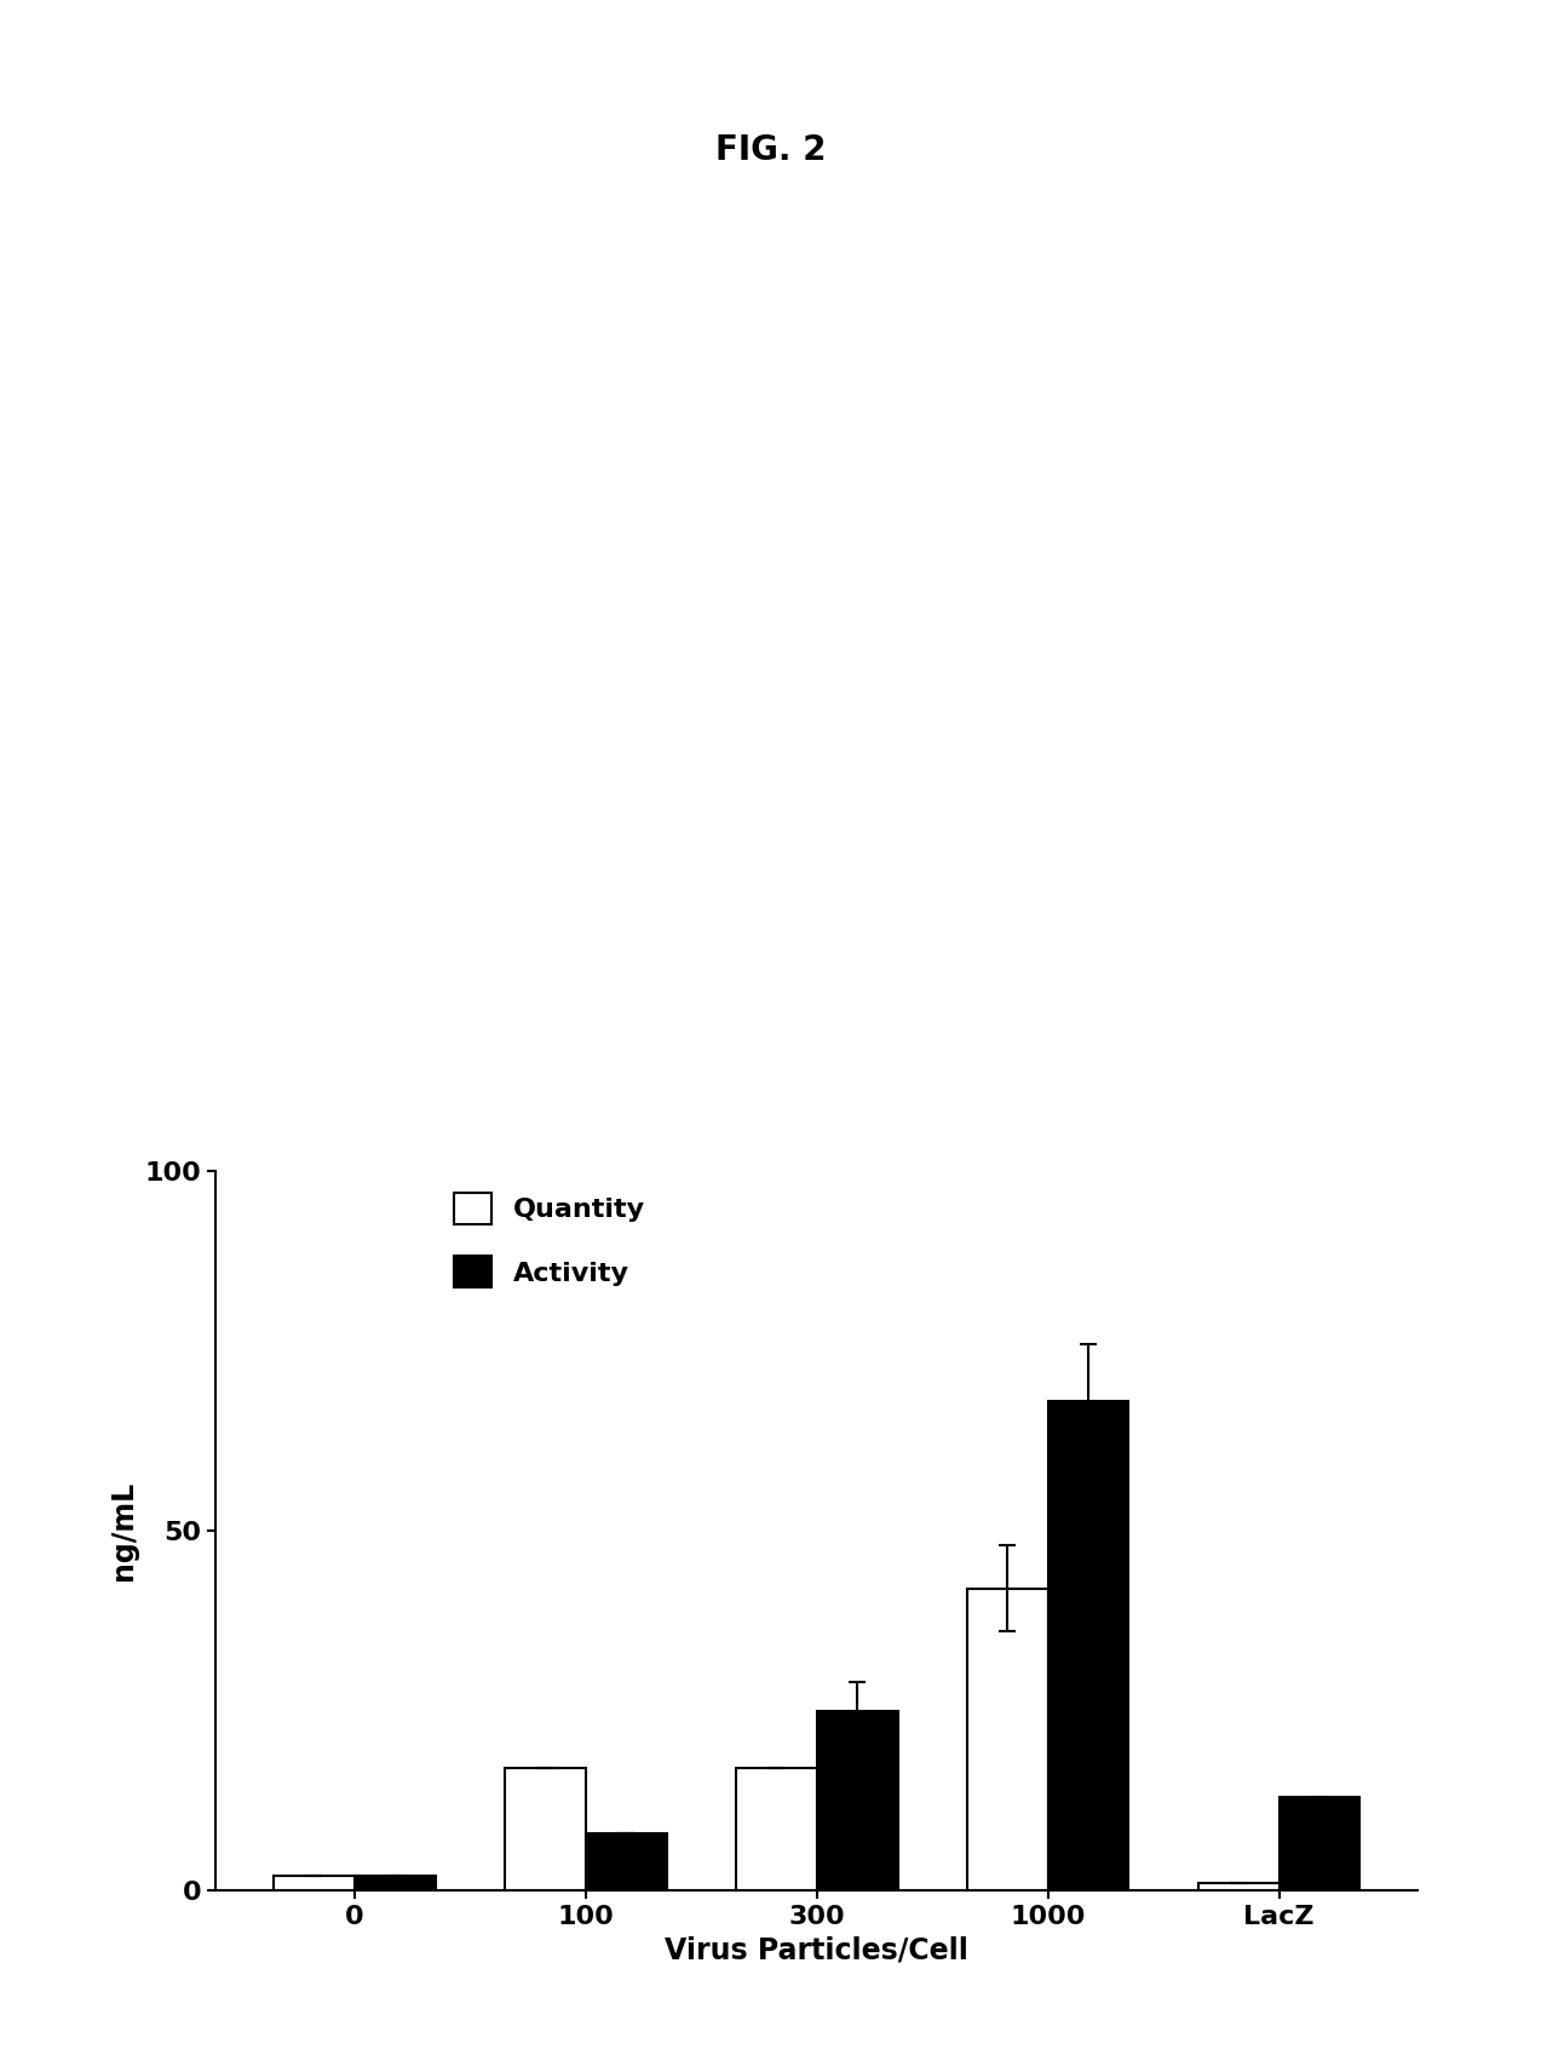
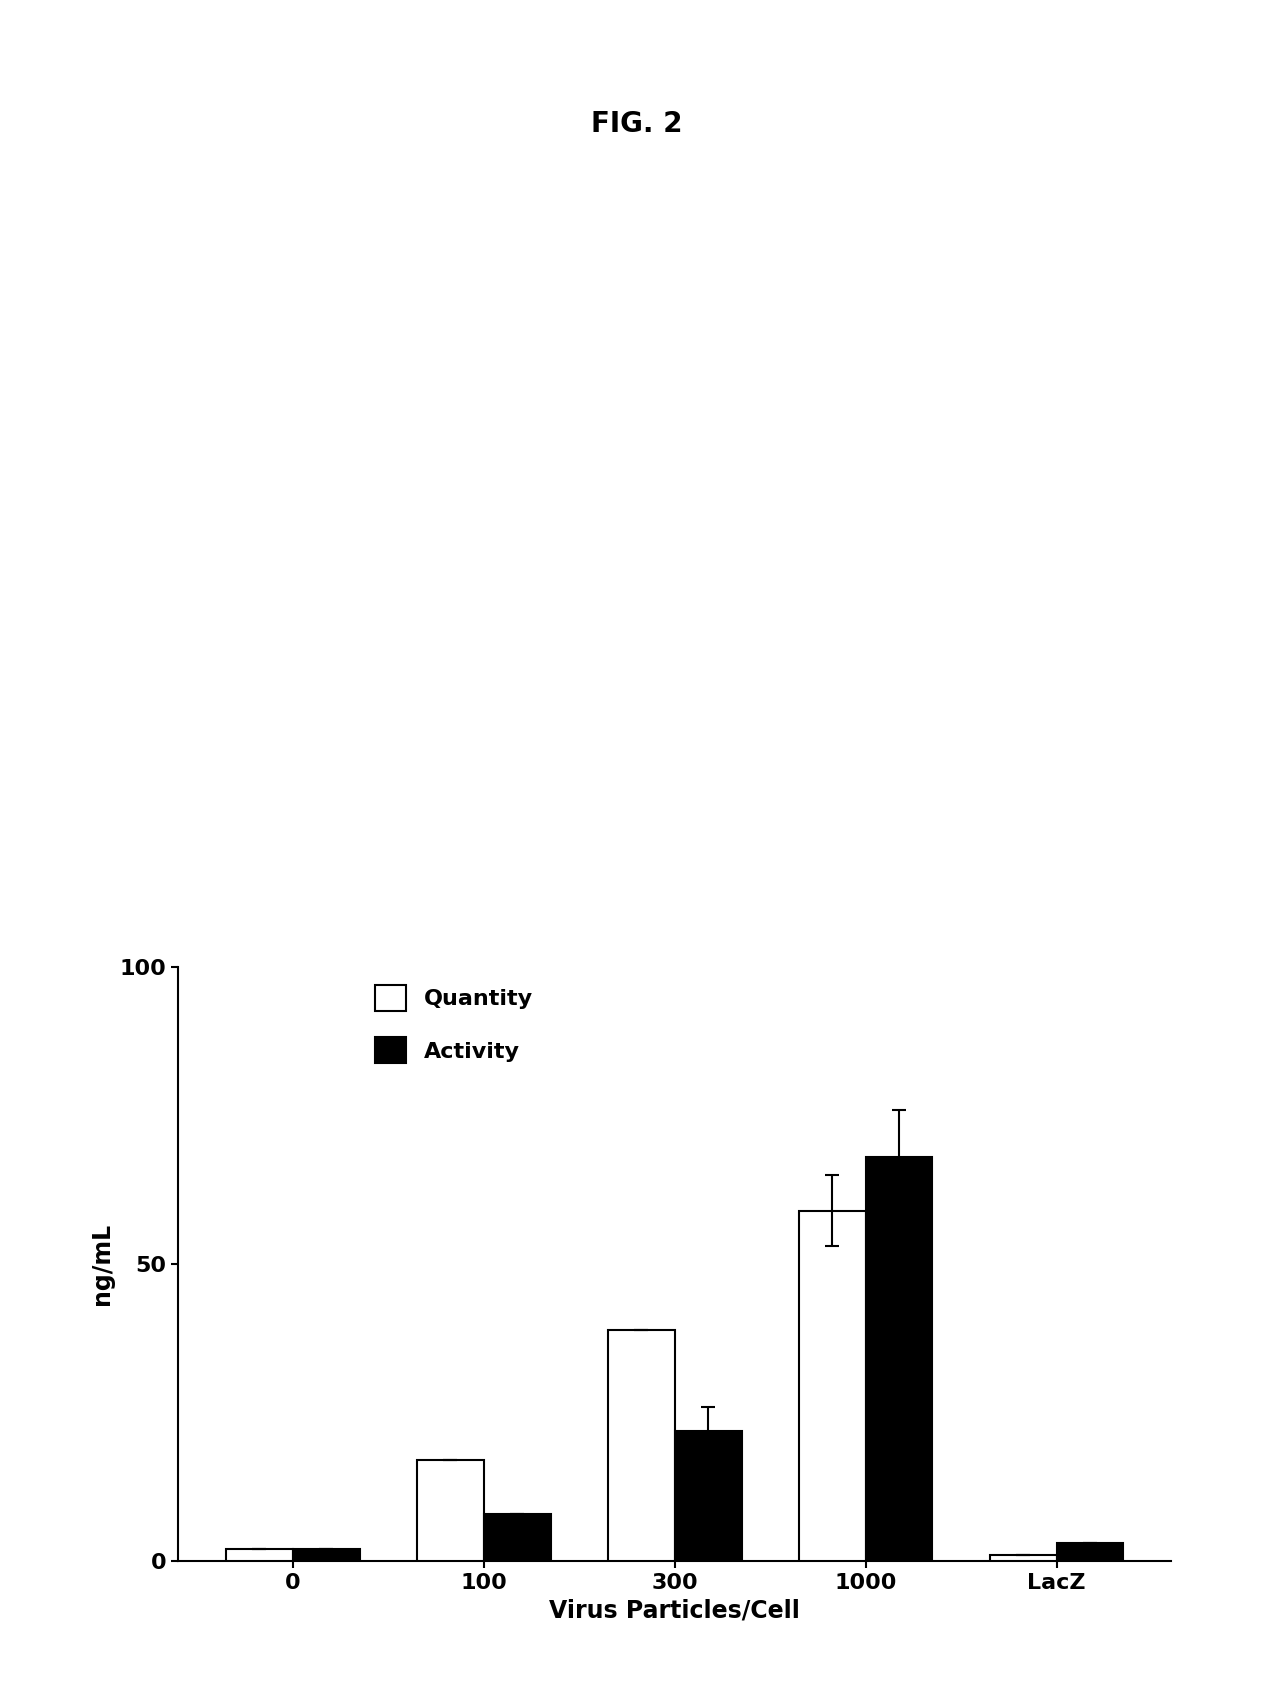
Quantity/300: 17 -> 39
Activity/300: 25 -> 22
Quantity/1000: 42 -> 59
Activity/LacZ: 13 -> 3
